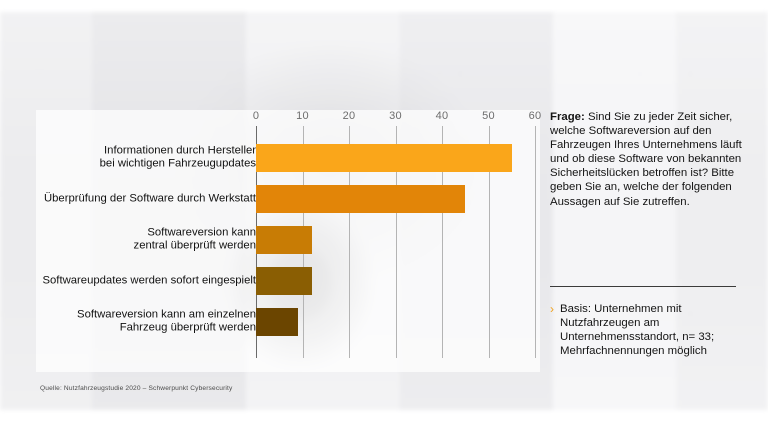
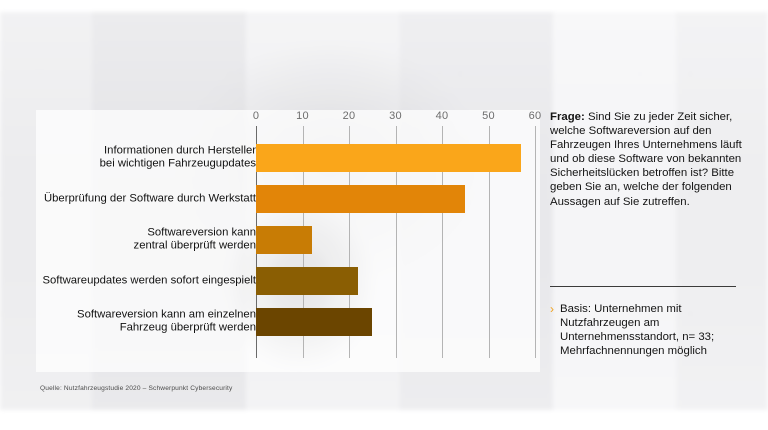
Informationen durch Hersteller bei wichtigen Fahrzeugupdates: 55 -> 57
Softwareupdates werden sofort eingespielt: 12 -> 22
Softwareversion kann am einzelnen Fahrzeug überprüft werden: 9 -> 25
